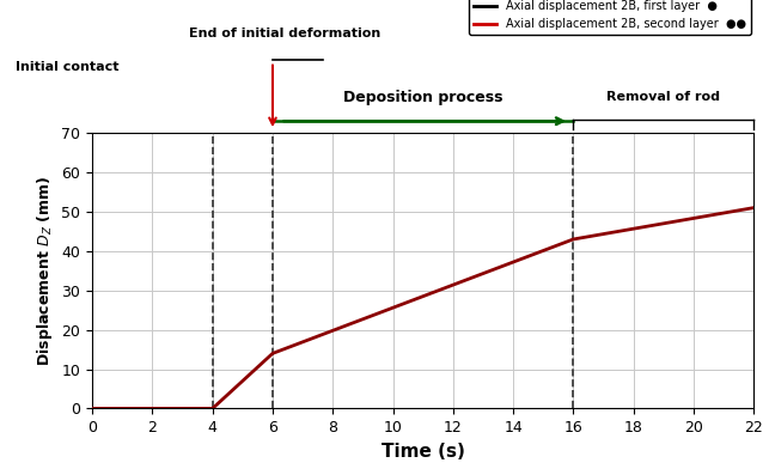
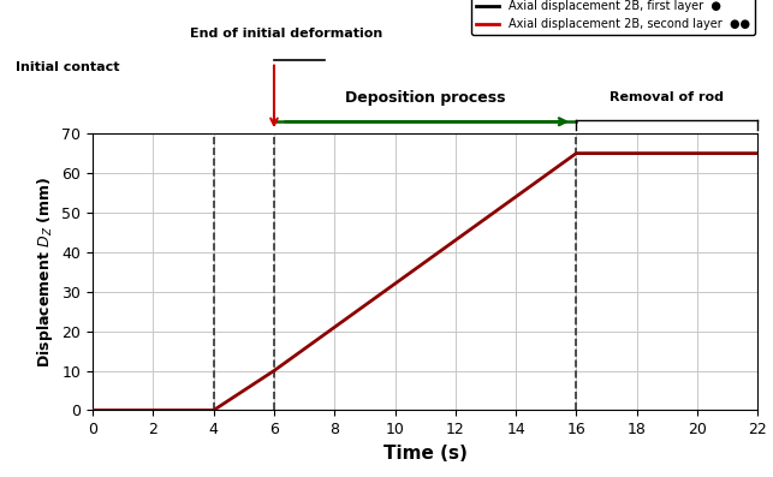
6: 14 -> 10
16: 43 -> 65
22: 51 -> 65
